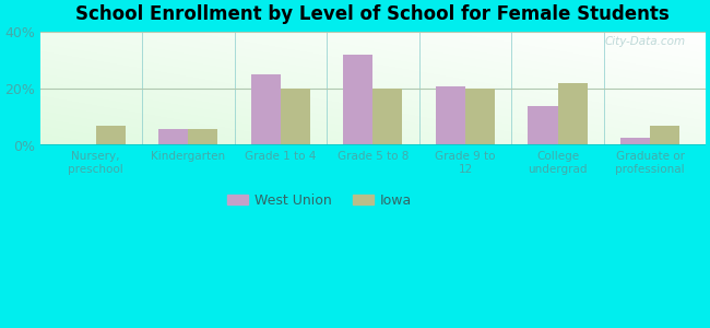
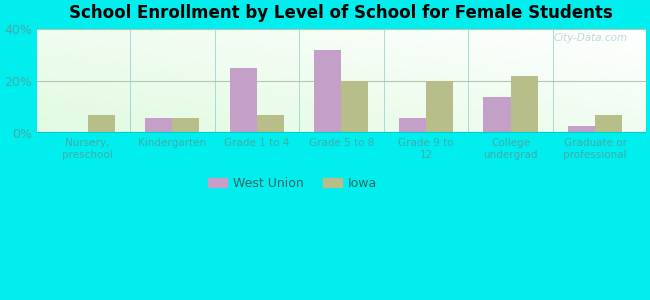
Iowa/Grade 1 to 4: 20% -> 7%
West Union/Grade 9 to 12: 21% -> 6%
